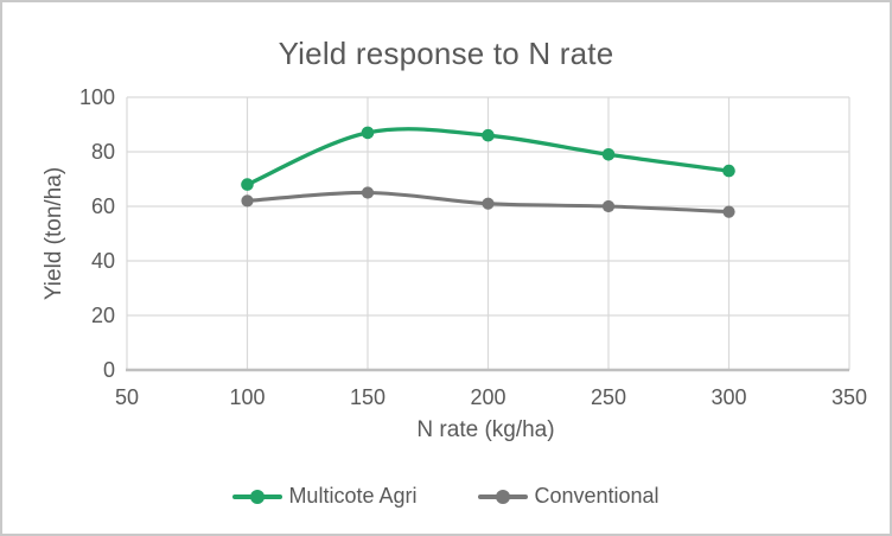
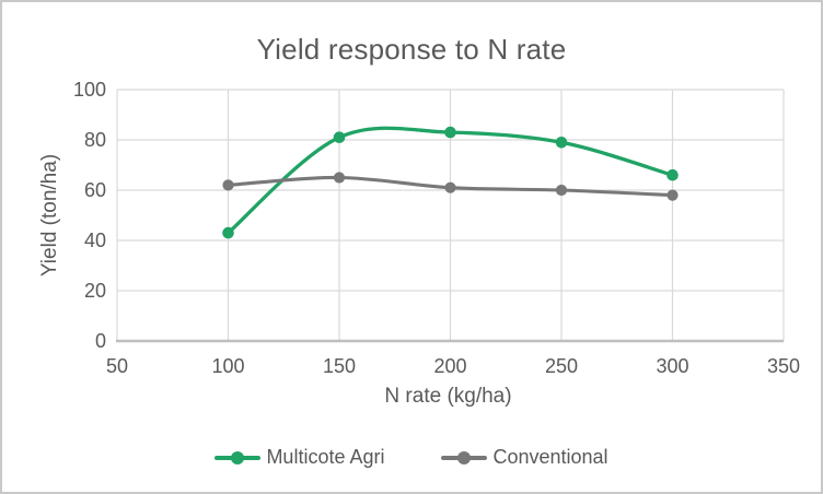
Multicote Agri/100: 68 -> 43
Multicote Agri/150: 87 -> 81
Multicote Agri/200: 86 -> 83
Multicote Agri/300: 73 -> 66
